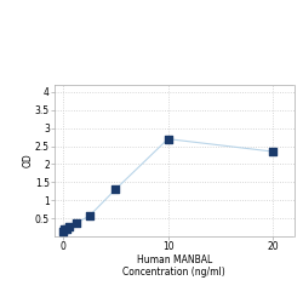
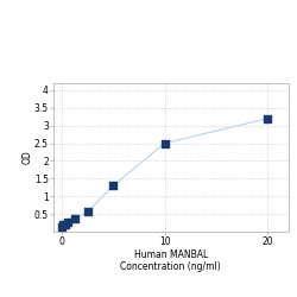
10: 2.70 -> 2.50
20: 2.35 -> 3.20
